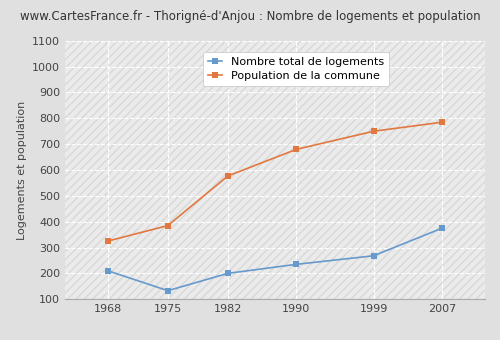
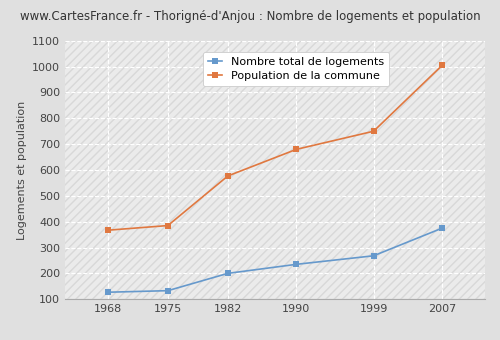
Nombre total de logements/1968: 210 -> 127
Population de la commune/1968: 325 -> 367
Population de la commune/2007: 785 -> 1005
